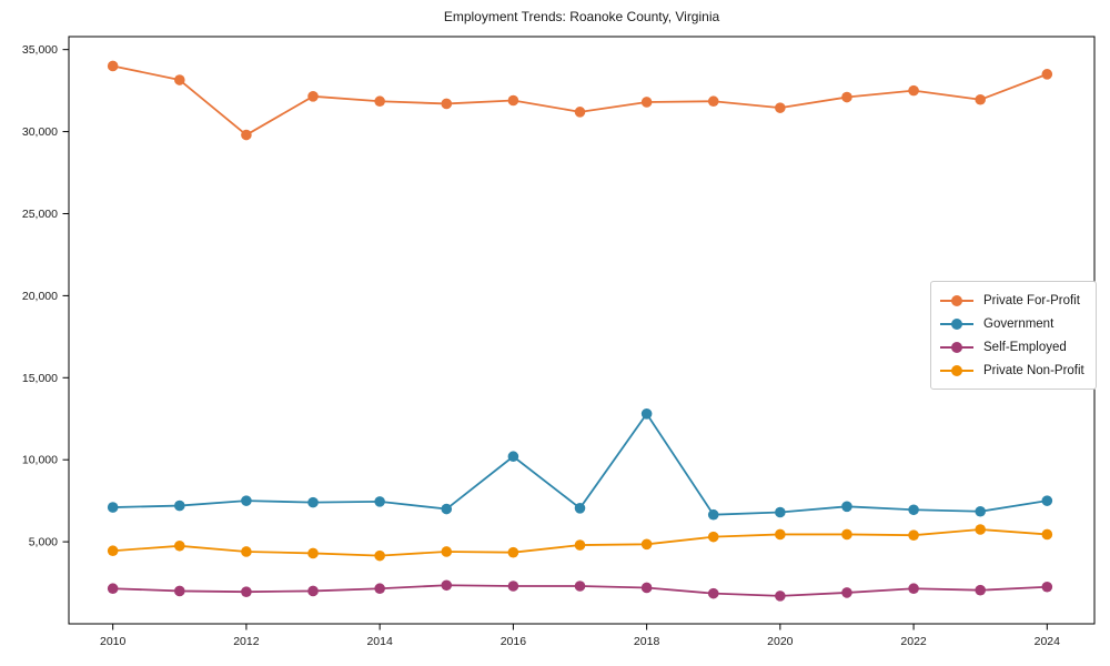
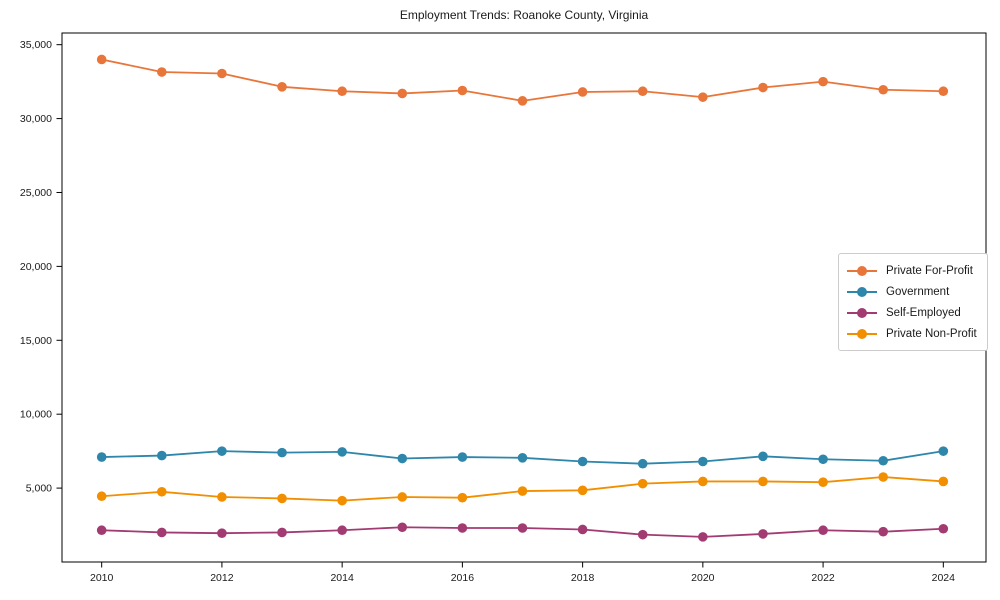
Private For-Profit/2012: 29800 -> 33000
Government/2016: 10200 -> 7100
Government/2018: 12800 -> 6800
Private For-Profit/2024: 33500 -> 31800
